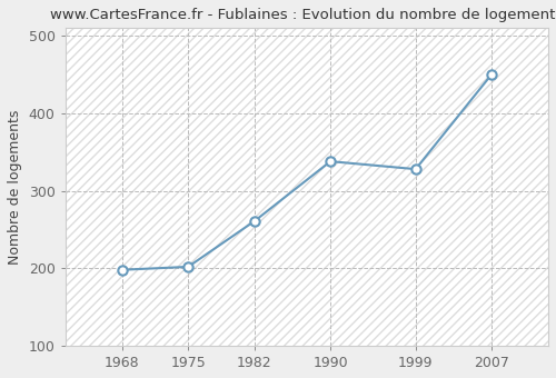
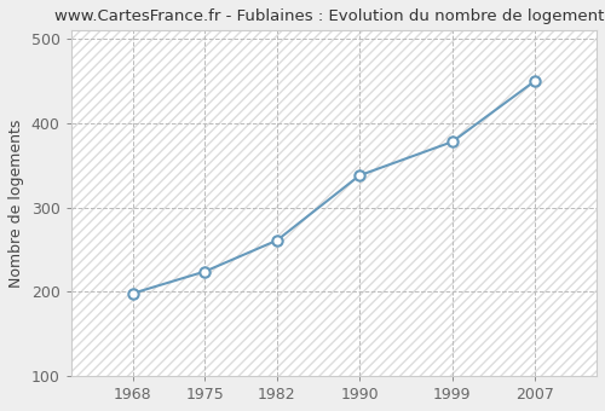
1975: 202 -> 224
1999: 328 -> 378
